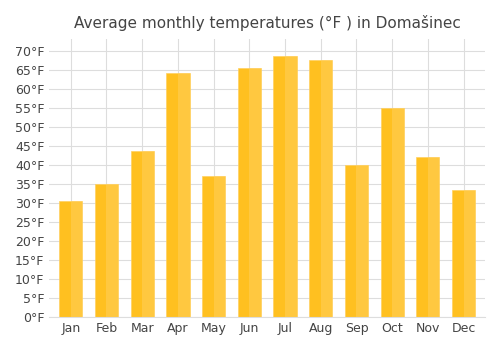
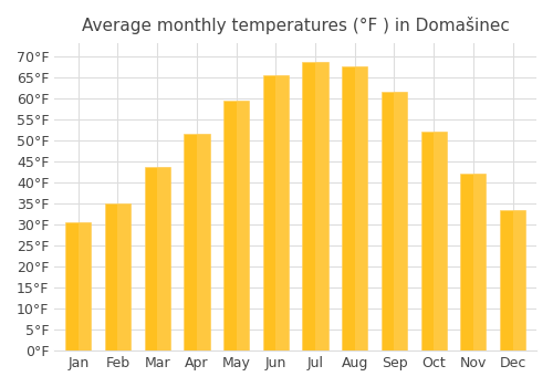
Apr: 64.0°F -> 51.5°F
May: 37.0°F -> 59.5°F
Sep: 40.0°F -> 61.5°F
Oct: 55.0°F -> 52.0°F
